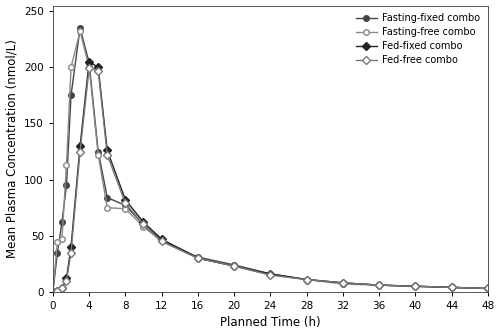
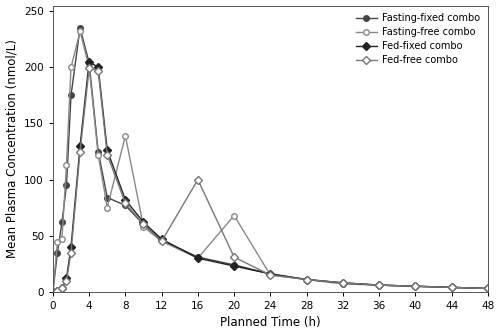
Fasting-free combo/8: 74 -> 139
Fed-free combo/16: 30 -> 100
Fasting-free combo/20: 23 -> 68
Fed-free combo/20: 23 -> 31
